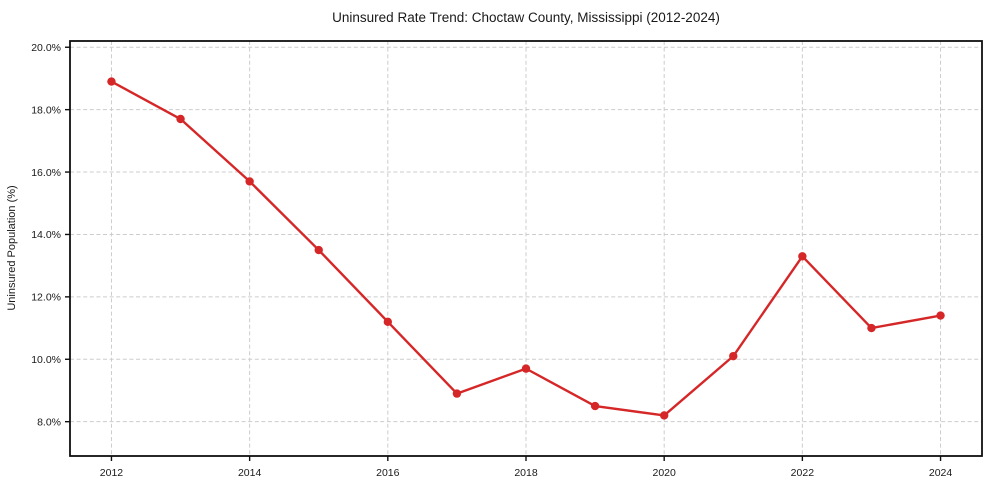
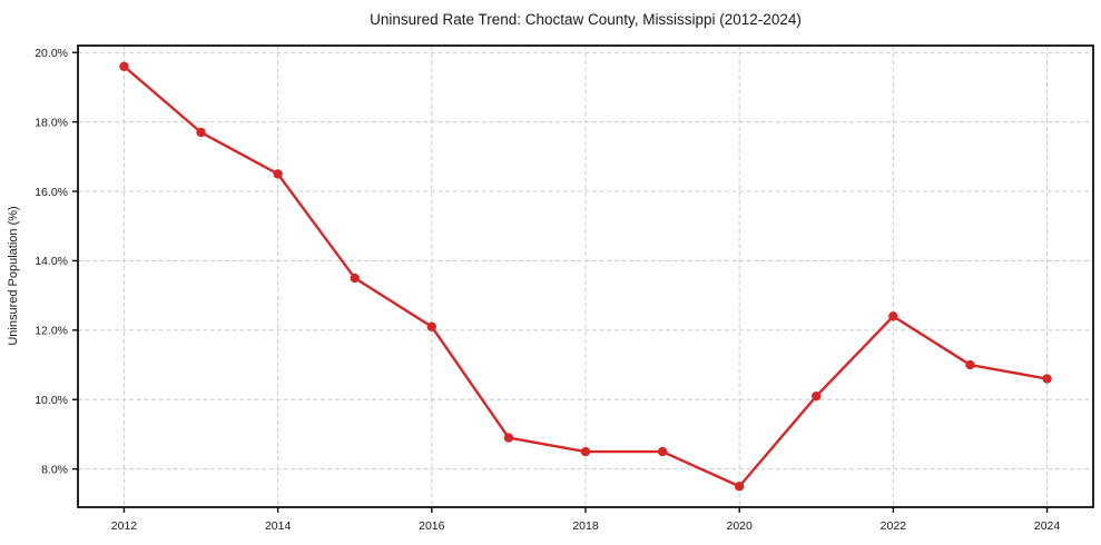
2012: 18.9% -> 19.6%
2014: 15.7% -> 16.5%
2016: 11.2% -> 12.1%
2018: 9.7% -> 8.5%
2020: 8.2% -> 7.5%
2022: 13.3% -> 12.4%
2024: 11.4% -> 10.6%
